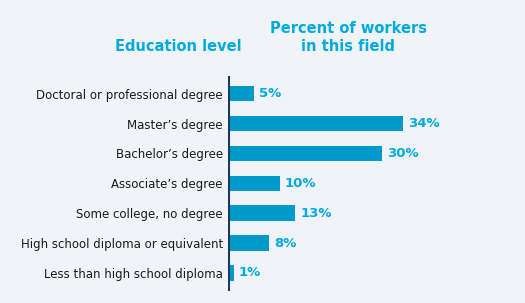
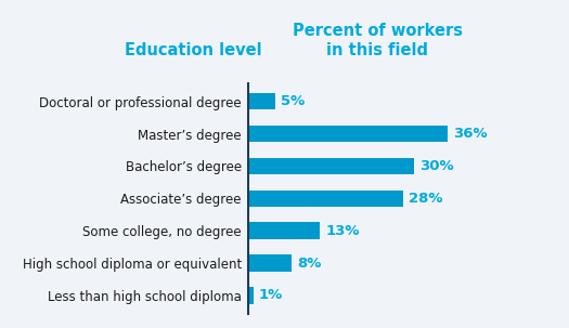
Master’s degree: 34% -> 36%
Associate’s degree: 10% -> 28%
